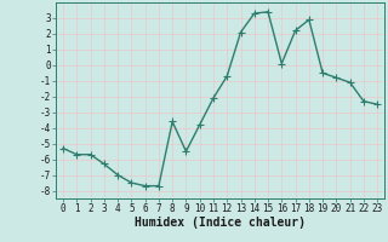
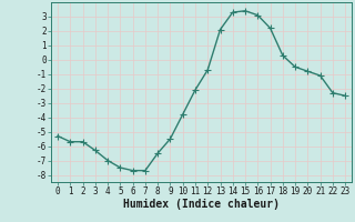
8: -3.6 -> -6.5
16: 0.1 -> 3.1
18: 2.9 -> 0.3
